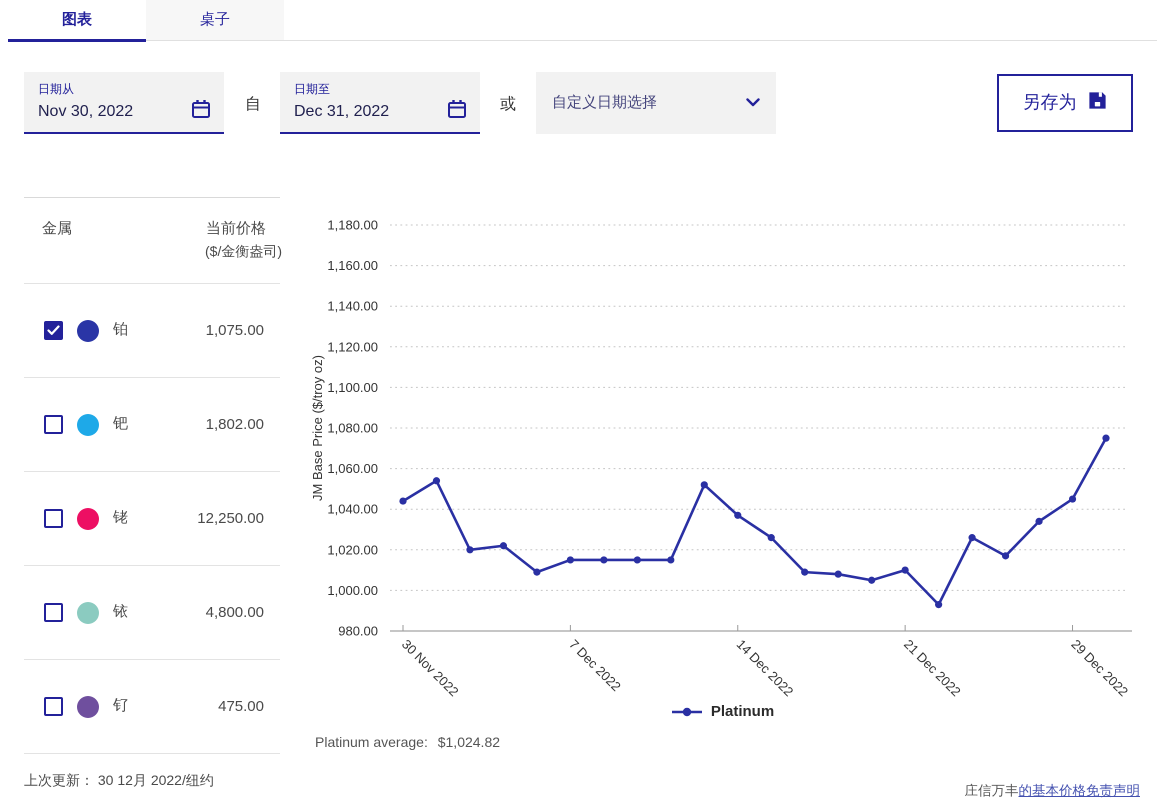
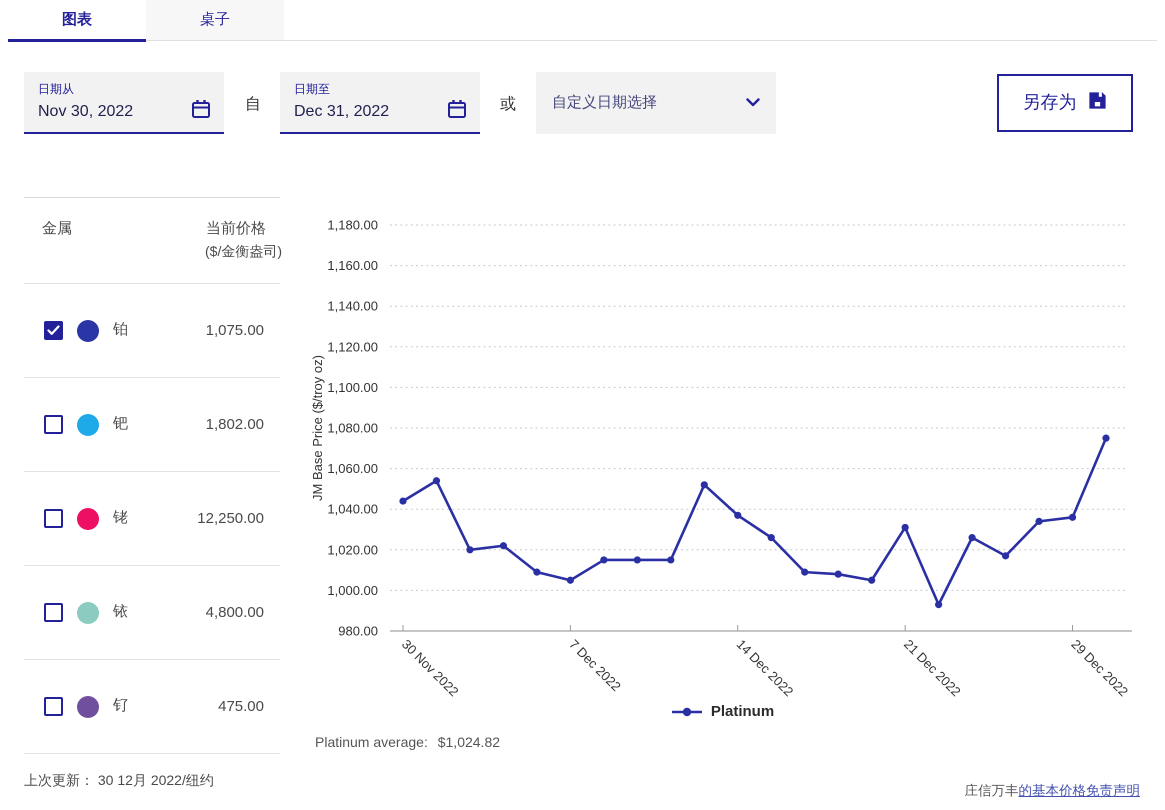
7 Dec 2022: 1015 -> 1005
21 Dec 2022: 1010 -> 1031
29 Dec 2022: 1045 -> 1036
